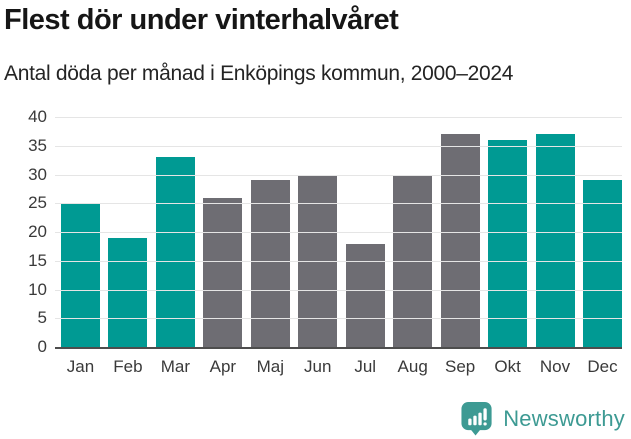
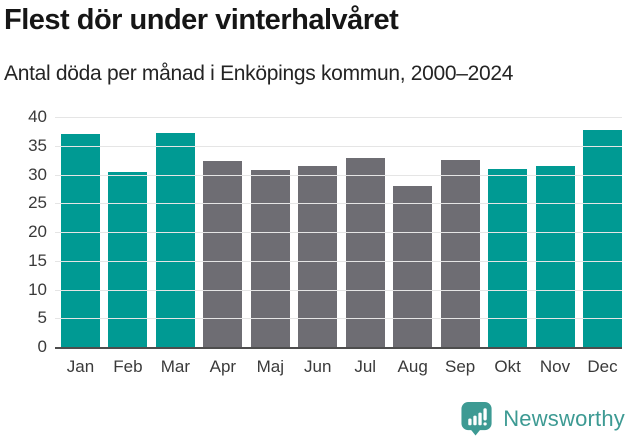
Jan: 25 -> 37
Feb: 19 -> 30
Mar: 33 -> 37
Apr: 26 -> 32
Maj: 29 -> 31
Jun: 30 -> 31
Jul: 18 -> 33
Aug: 30 -> 28
Sep: 37 -> 32
Okt: 36 -> 31
Nov: 37 -> 31
Dec: 29 -> 38
